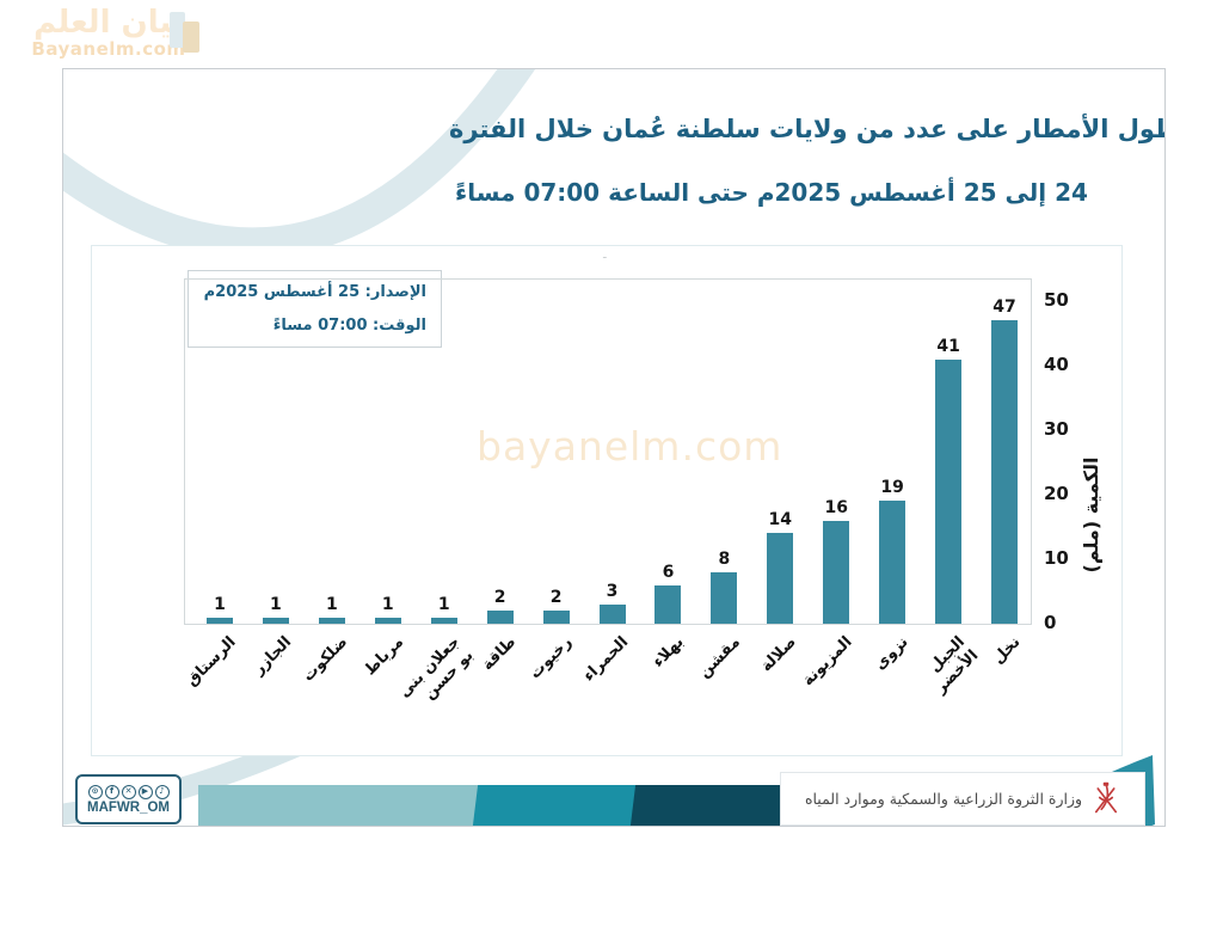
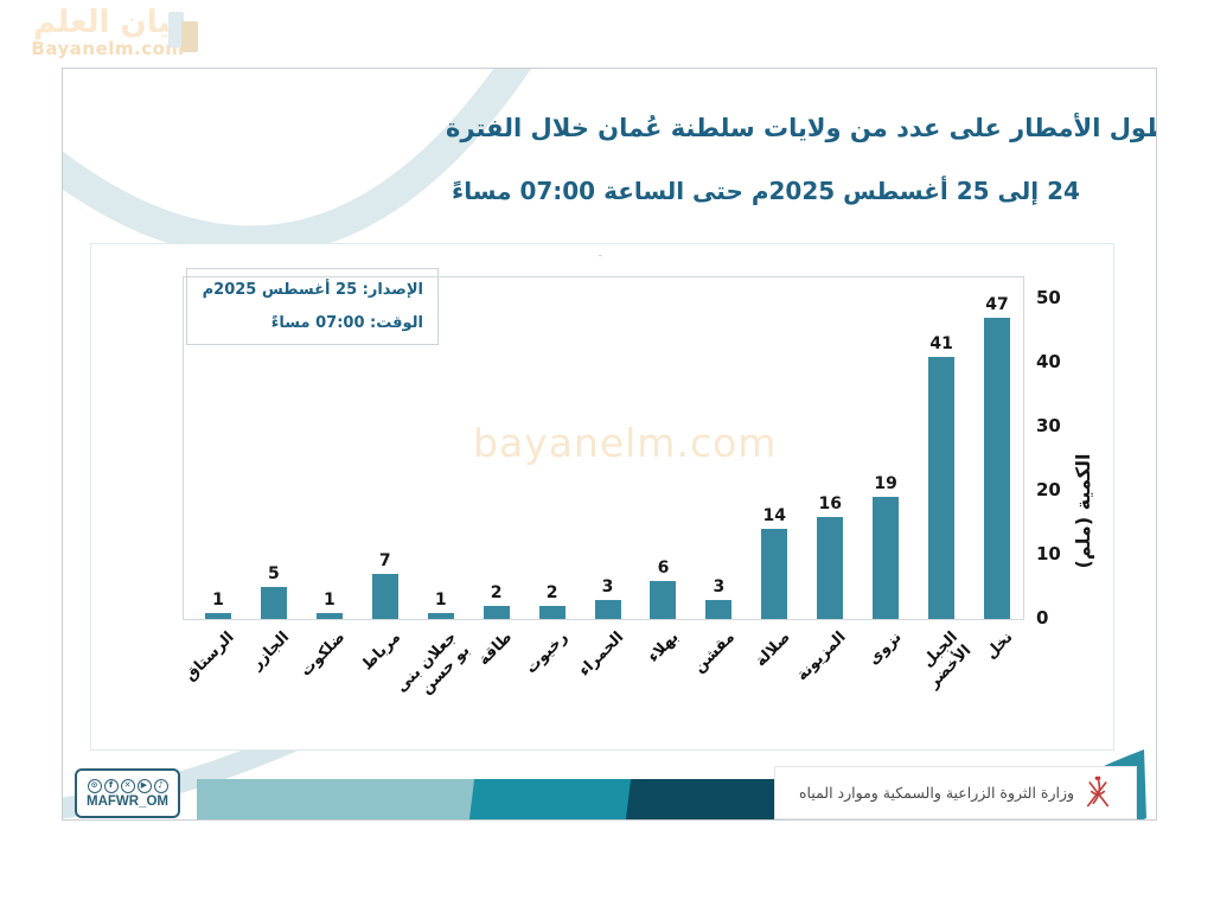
الجازر: 1 -> 5
مرباط: 1 -> 7
مقشن: 8 -> 3
